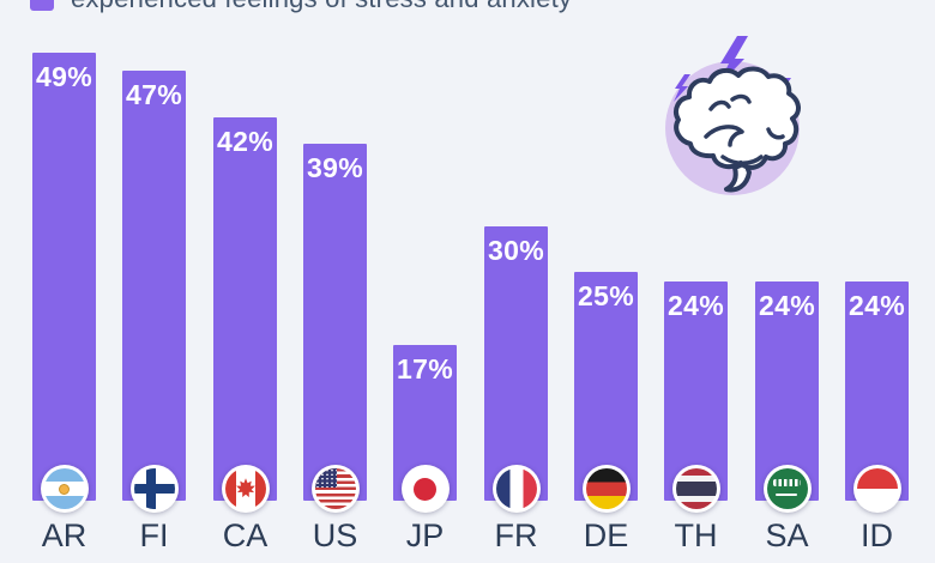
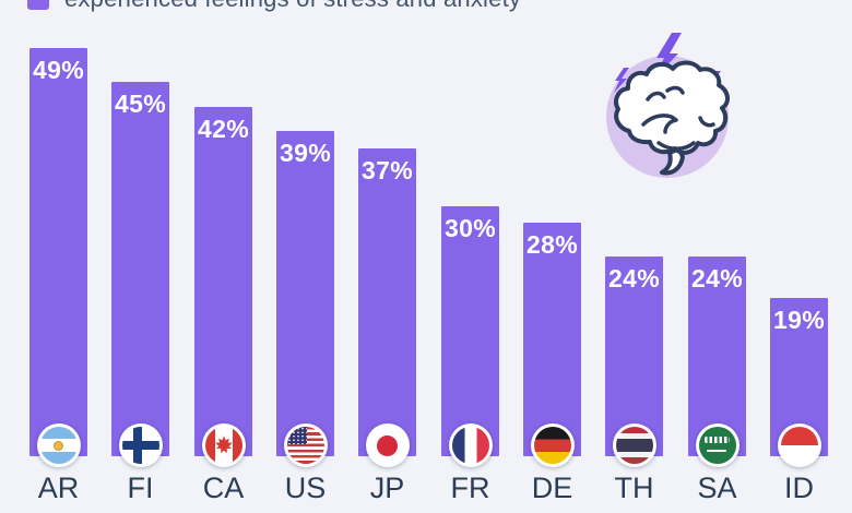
FI: 47% -> 45%
JP: 17% -> 37%
DE: 25% -> 28%
ID: 24% -> 19%
